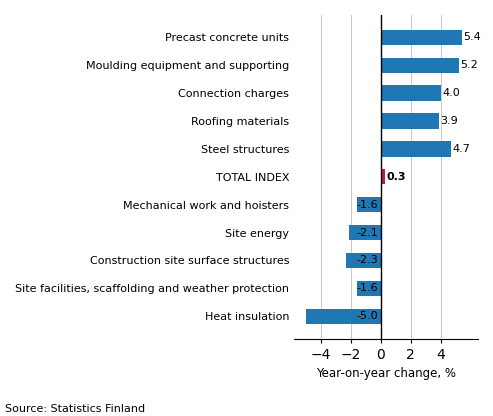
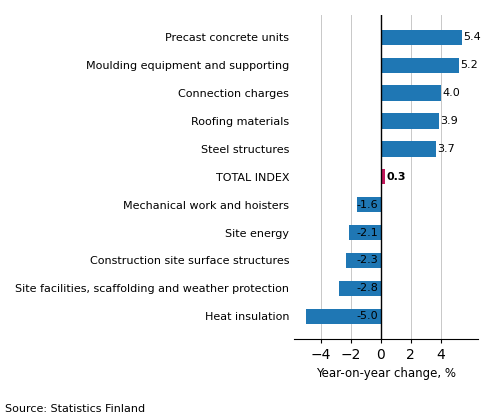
Steel structures: 4.7 -> 3.7
Site facilities, scaffolding and weather protection: -1.6 -> -2.8
